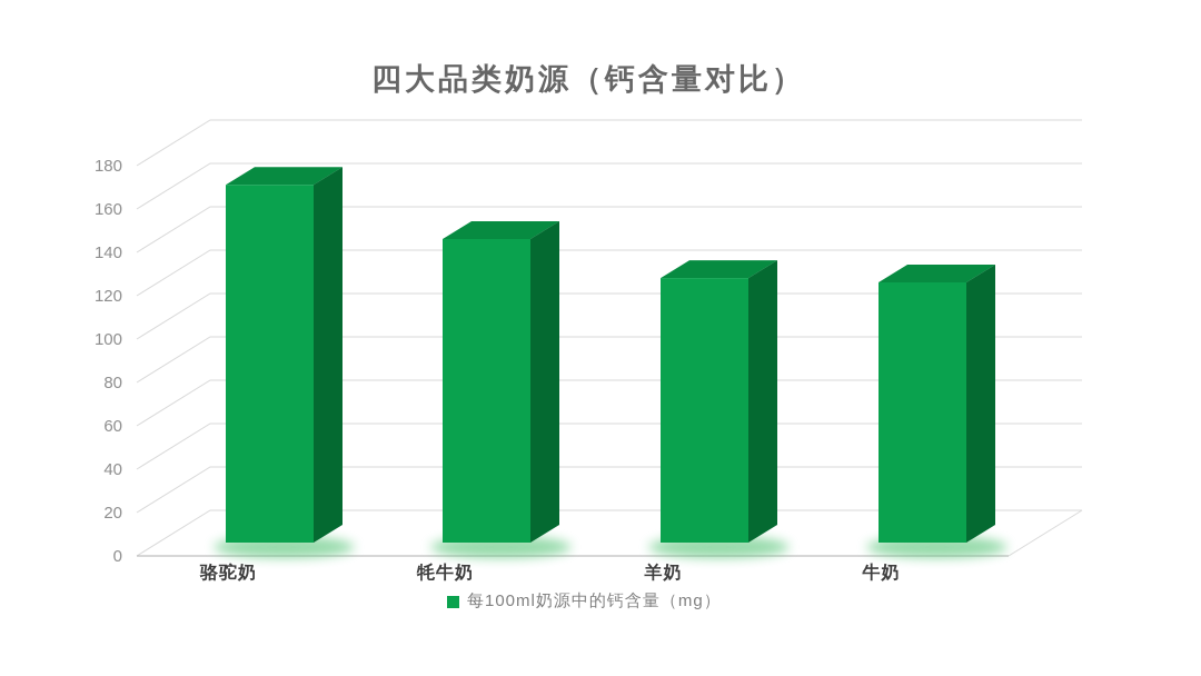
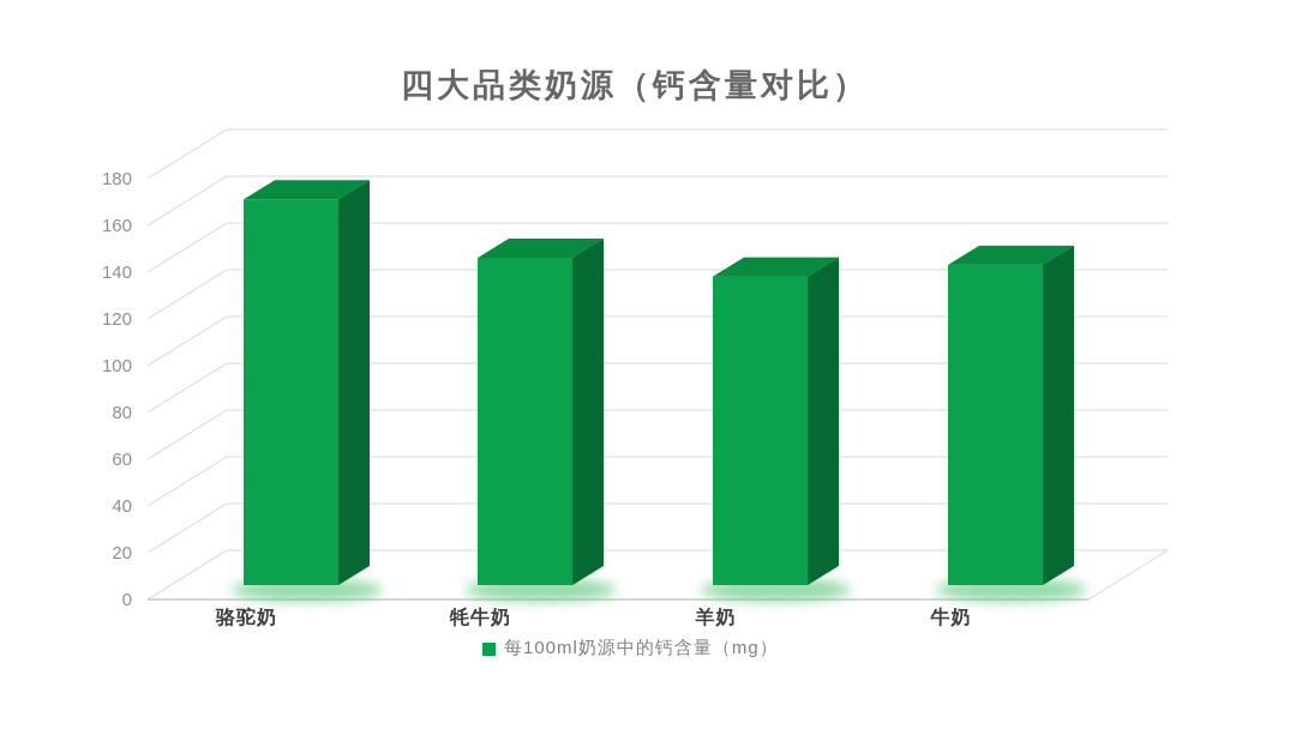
羊奶: 122 -> 132
牛奶: 120 -> 137
